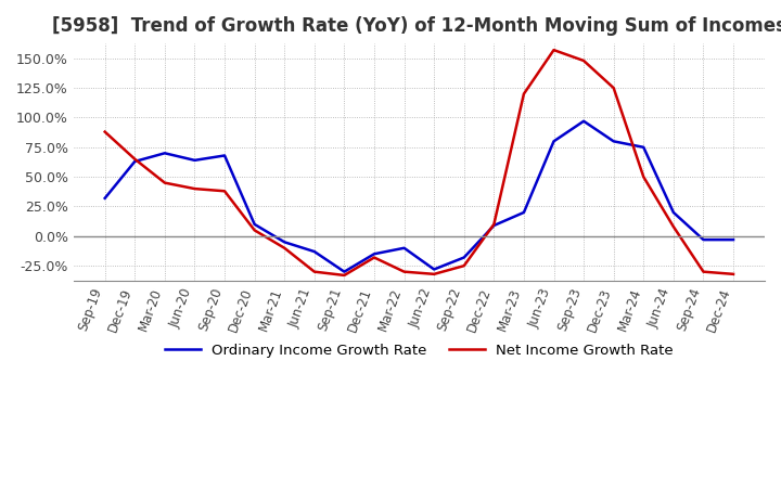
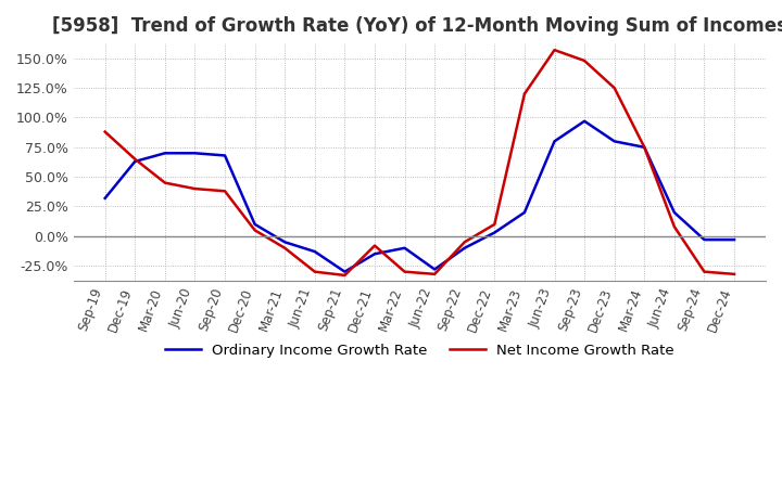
Ordinary Income Growth Rate/Jun-20: 64% -> 70%
Net Income Growth Rate/Dec-21: -18% -> -8%
Ordinary Income Growth Rate/Sep-22: -18% -> -10%
Net Income Growth Rate/Sep-22: -25% -> -5%
Ordinary Income Growth Rate/Dec-22: 9% -> 3%
Net Income Growth Rate/Mar-24: 50% -> 75%
